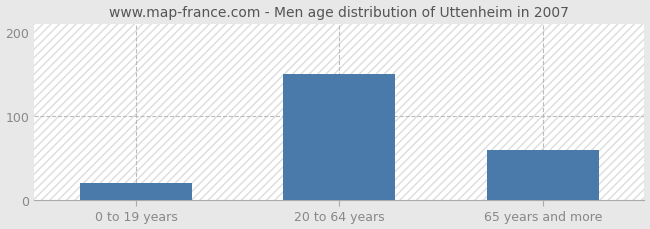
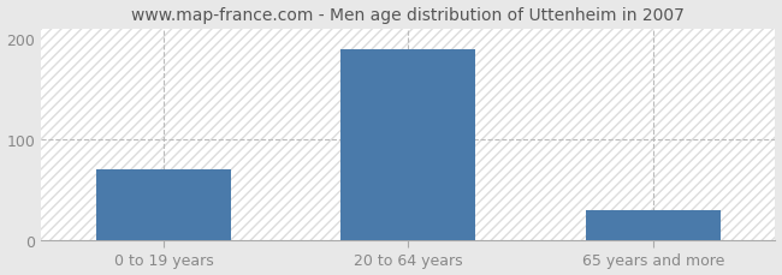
0 to 19 years: 20 -> 70
20 to 64 years: 150 -> 190
65 years and more: 60 -> 30
